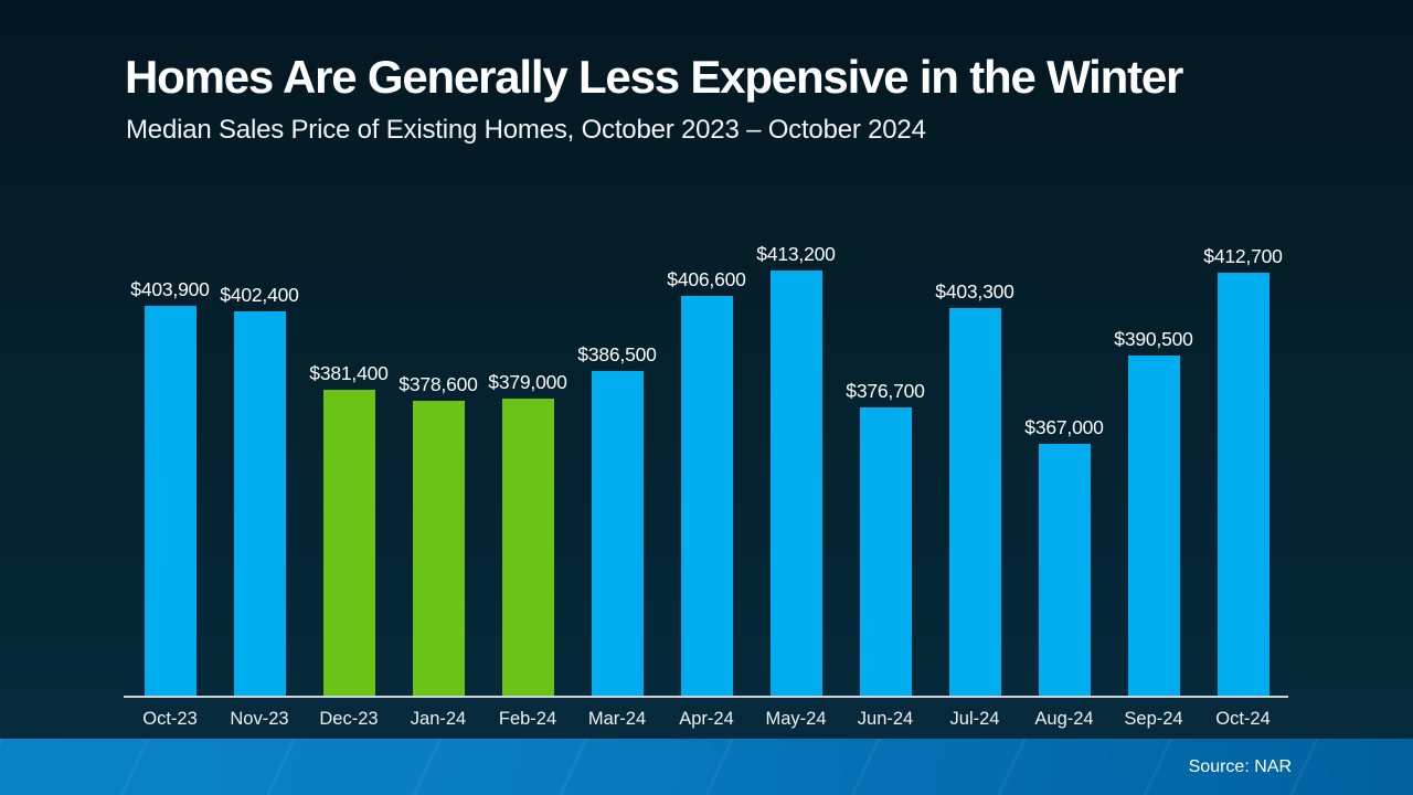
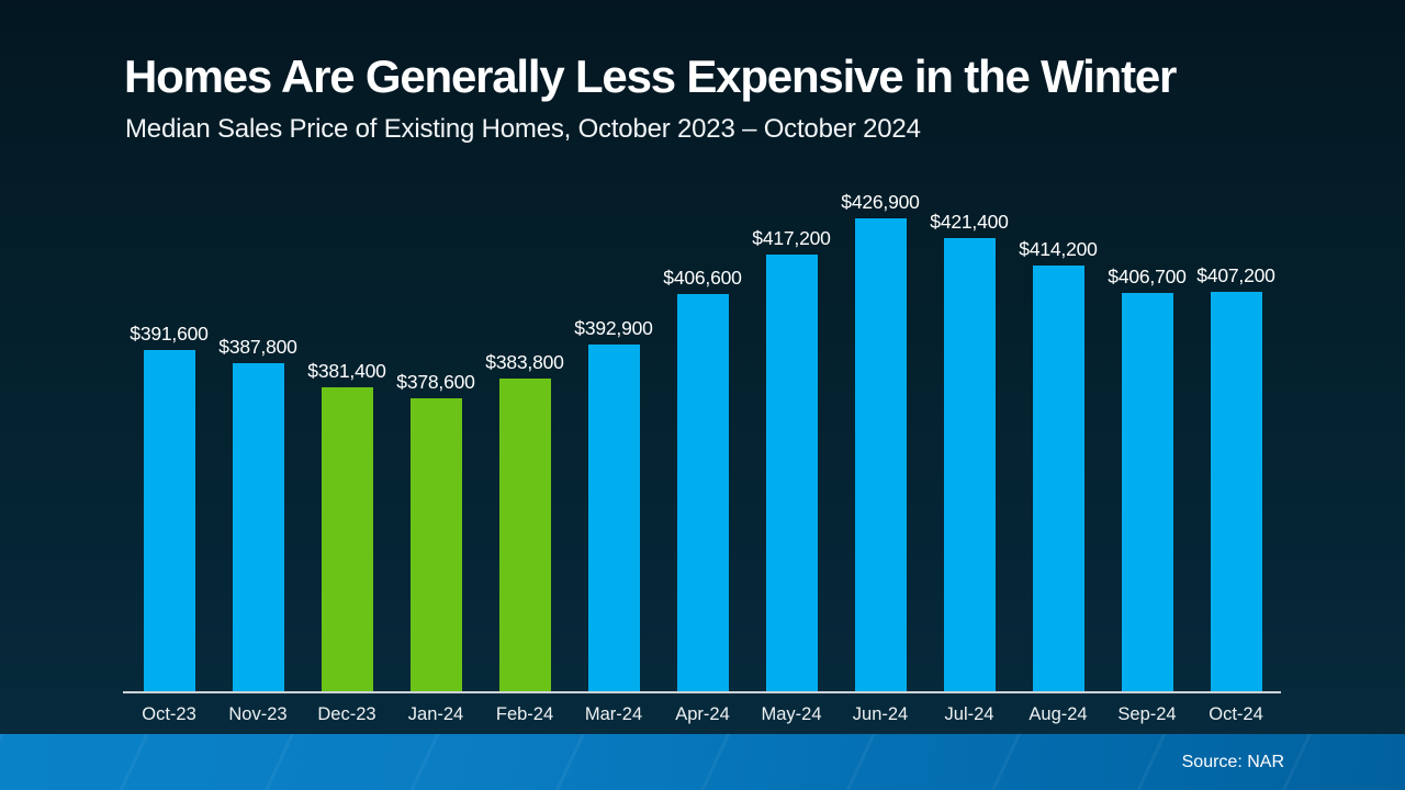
Oct-23: $403,900 -> $391,600
Nov-23: $402,400 -> $387,800
Feb-24: $379,000 -> $383,800
Mar-24: $386,500 -> $392,900
May-24: $413,200 -> $417,200
Jun-24: $376,700 -> $426,900
Jul-24: $403,300 -> $421,400
Aug-24: $367,000 -> $414,200
Sep-24: $390,500 -> $406,700
Oct-24: $412,700 -> $407,200
